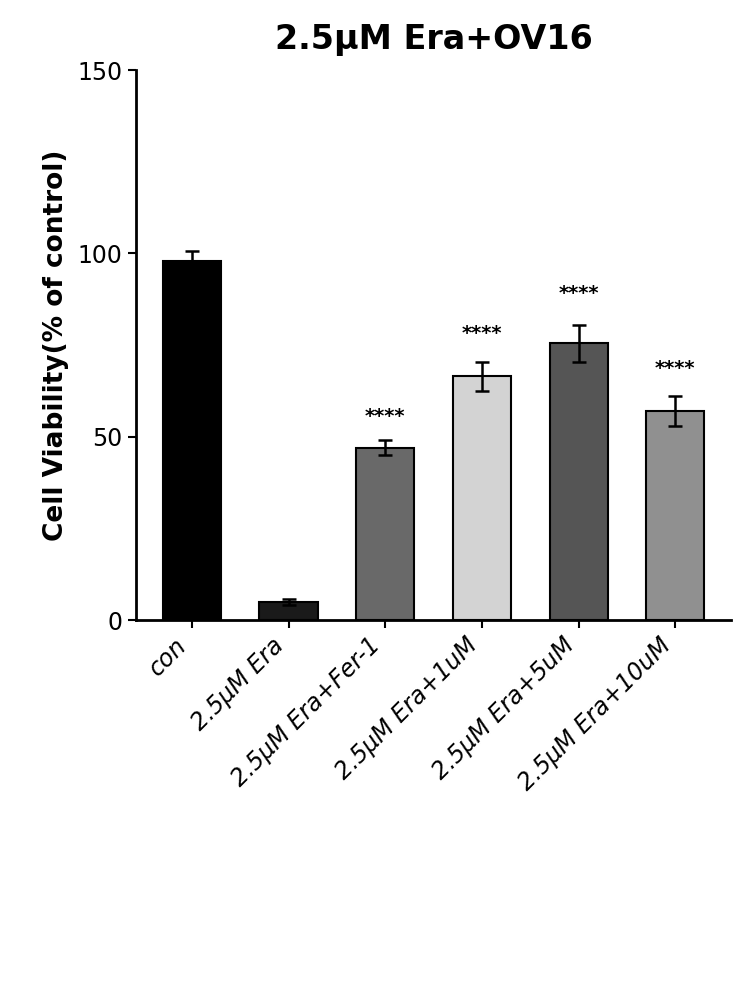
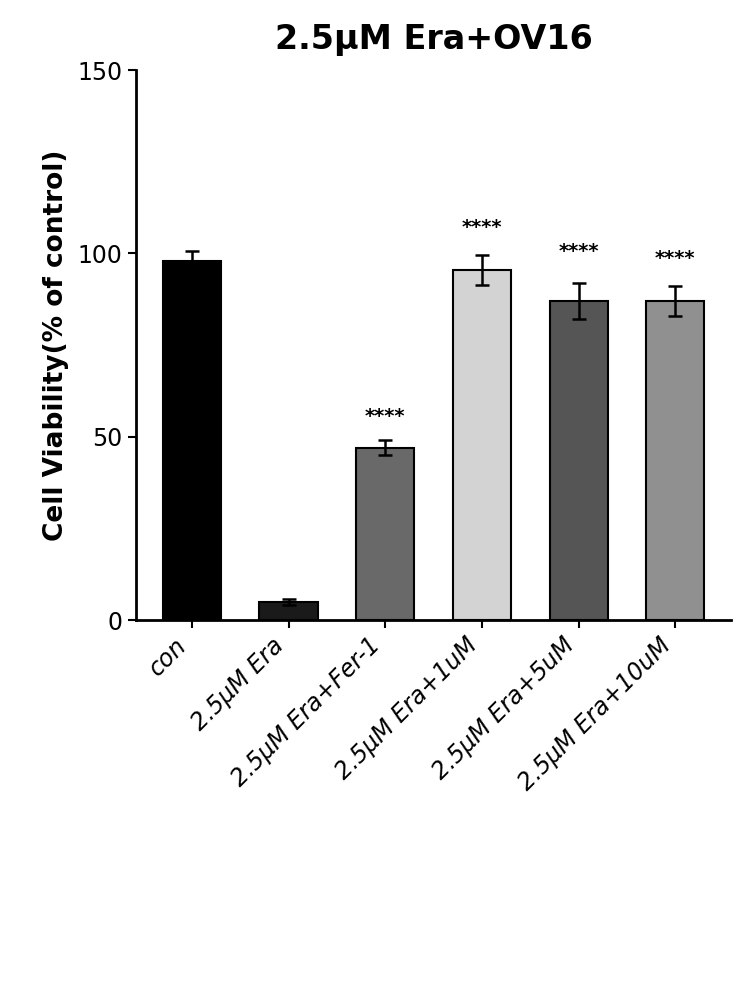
2.5μM Era+1uM: 66.5 -> 95.5
2.5μM Era+5uM: 75.5 -> 87.0
2.5μM Era+10uM: 57.0 -> 87.0
